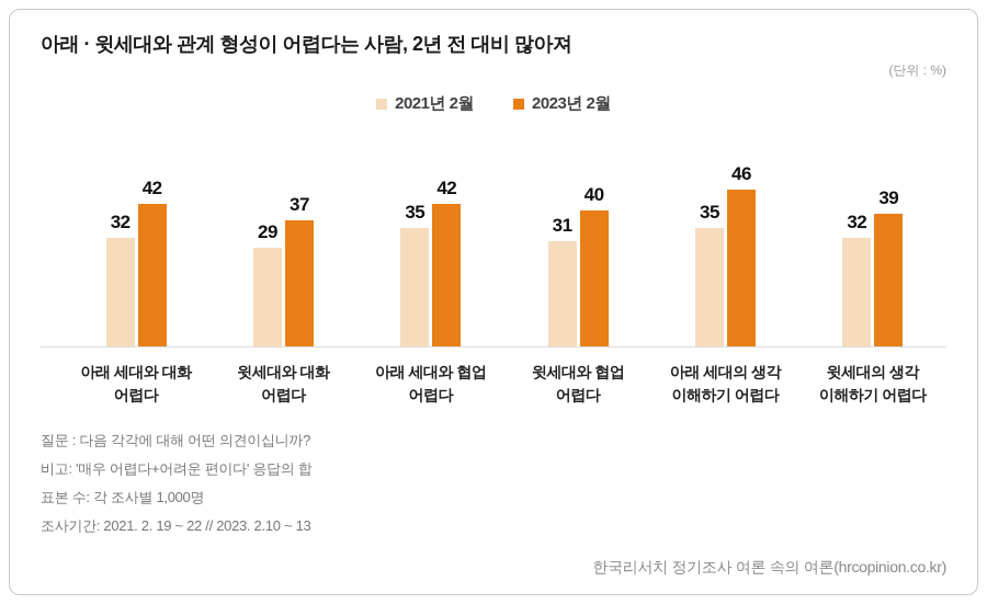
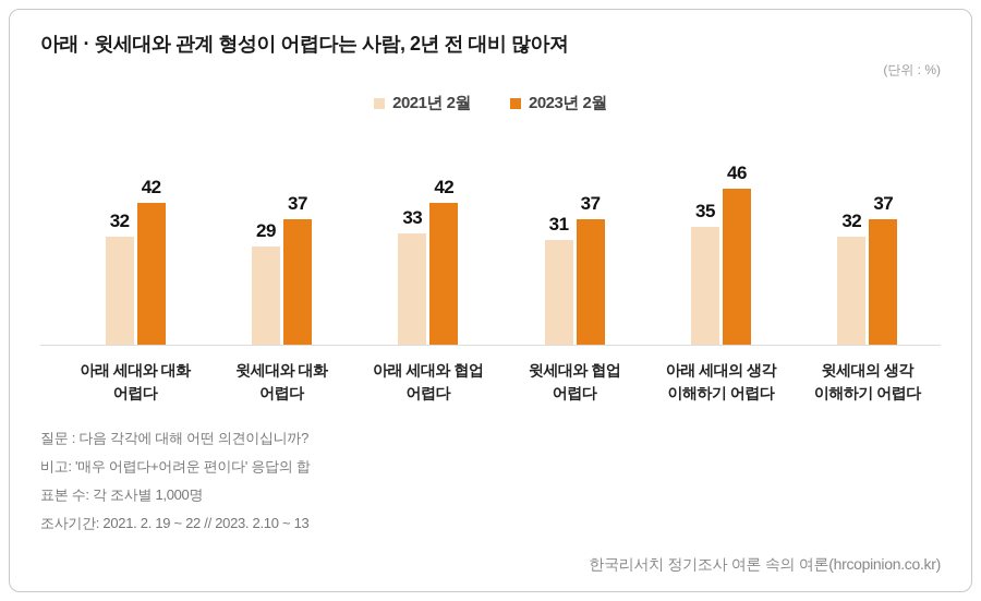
2021년 2월/아래 세대와 협업 어렵다: 35 -> 33
2023년 2월/윗세대와 협업 어렵다: 40 -> 37
2023년 2월/윗세대의 생각 이해하기 어렵다: 39 -> 37
